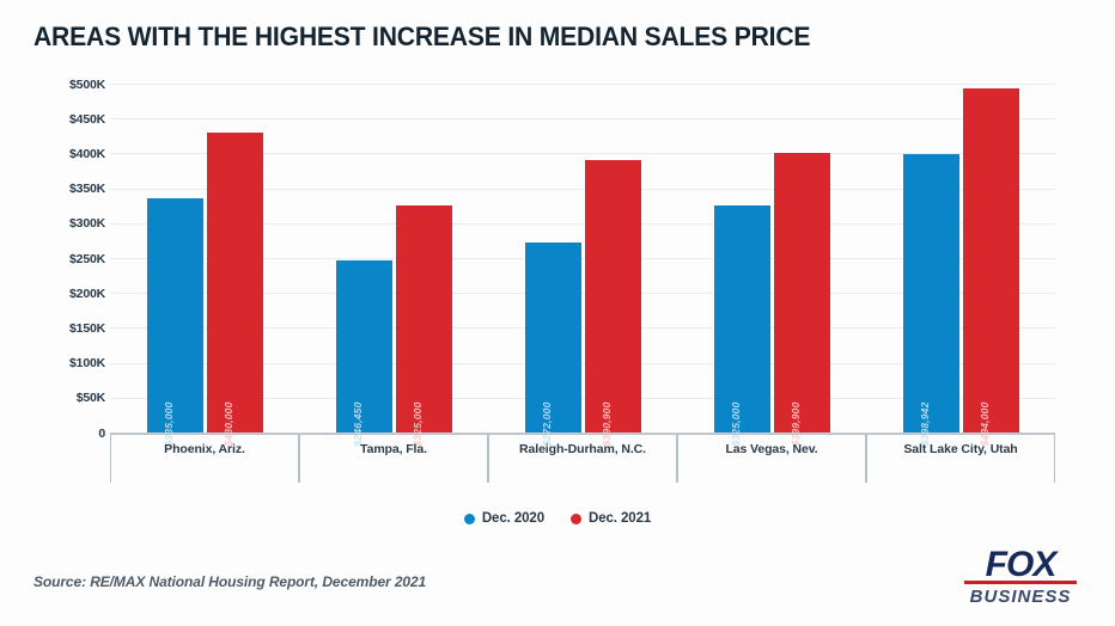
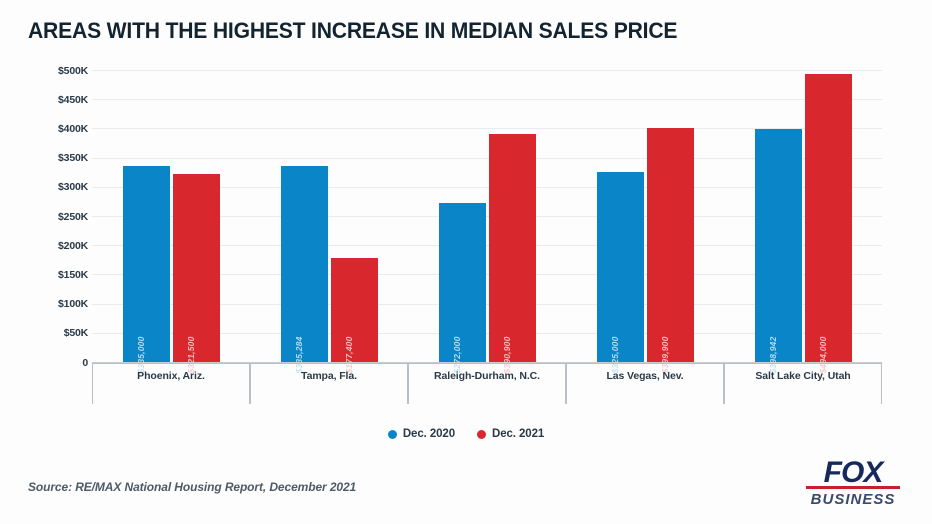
Dec. 2021/Phoenix, Ariz.: $430,000 -> $321,500
Dec. 2020/Tampa, Fla.: $246,450 -> $335,284
Dec. 2021/Tampa, Fla.: $325,000 -> $177,400
